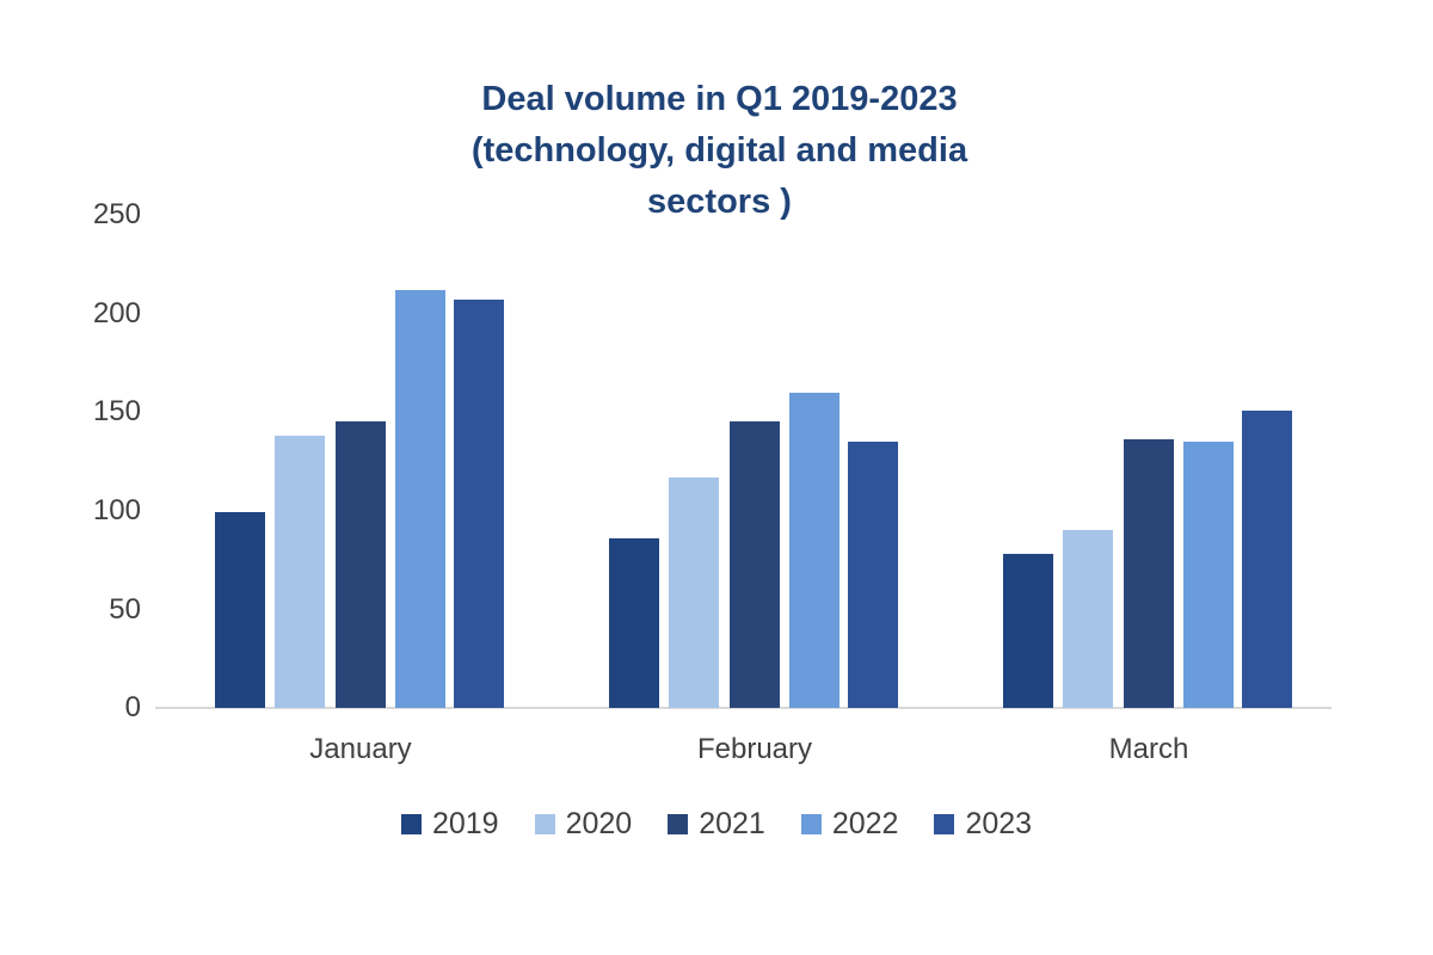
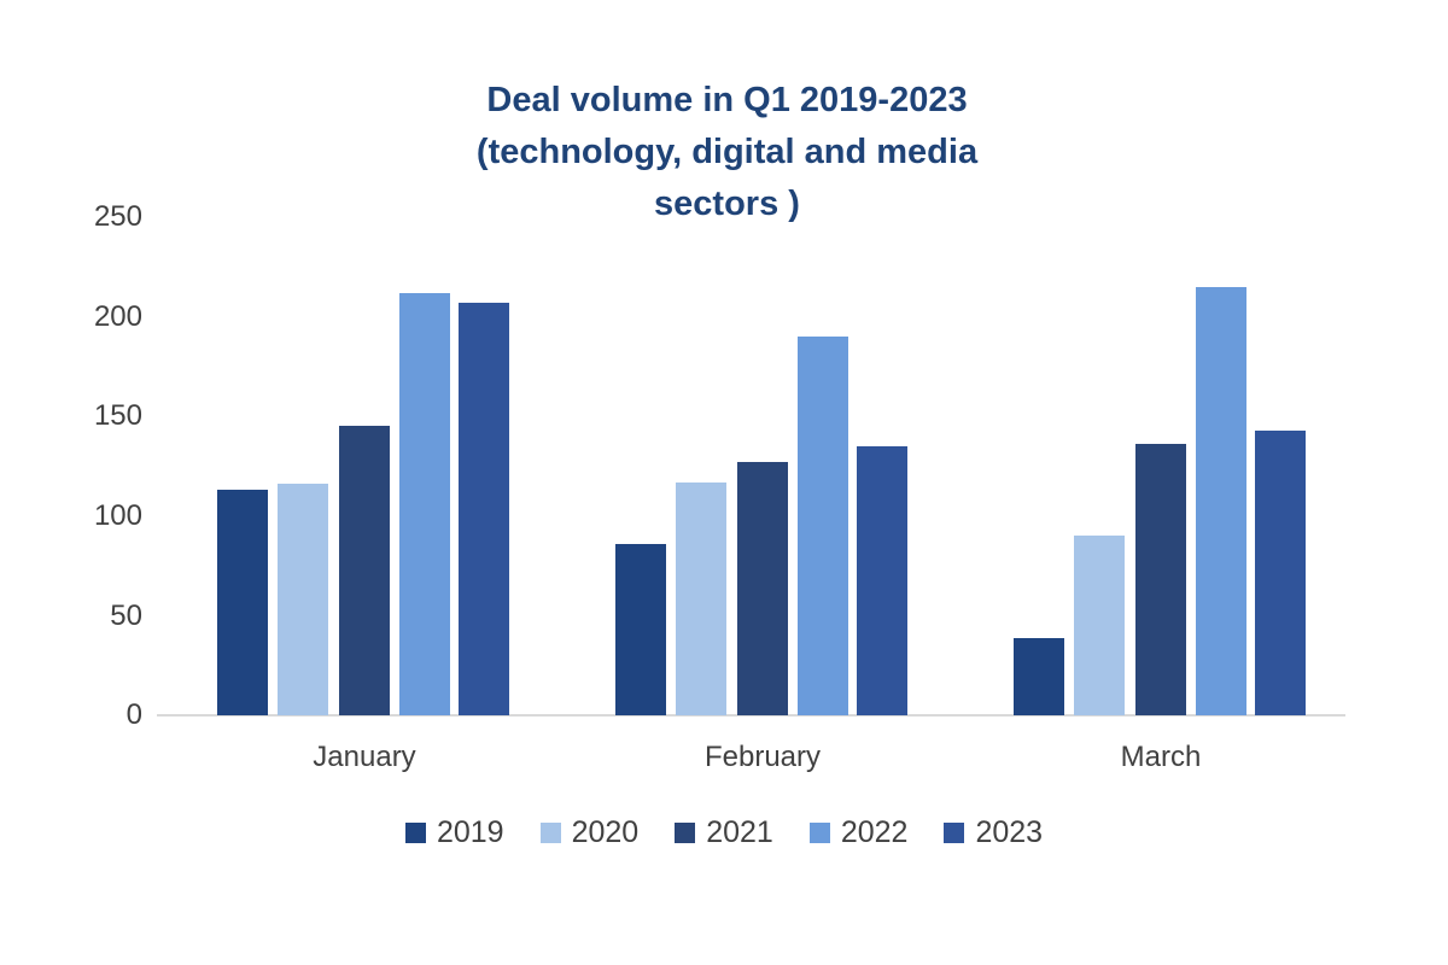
2019/January: 99 -> 113
2020/January: 138 -> 116
2021/February: 145 -> 127
2022/February: 160 -> 190
2019/March: 78 -> 39
2022/March: 135 -> 215
2023/March: 151 -> 143
